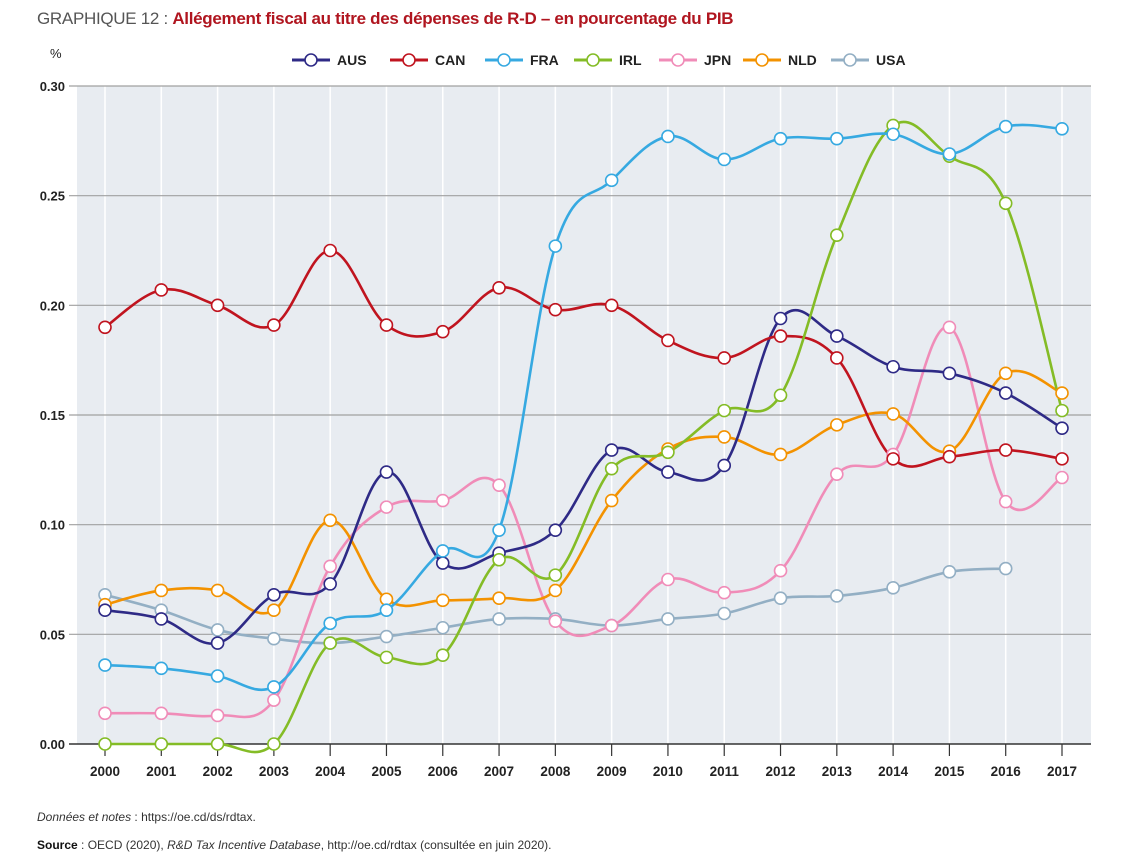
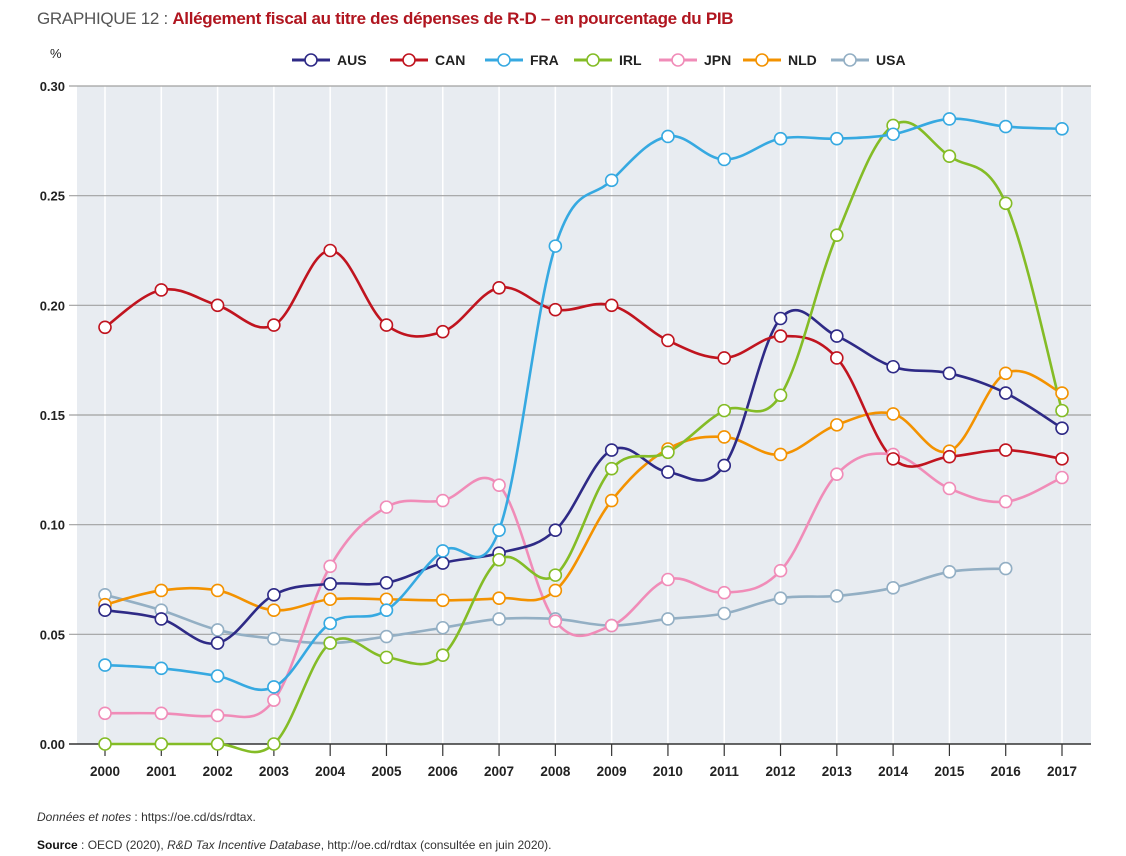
NLD/2004: 0.102 -> 0.066
AUS/2005: 0.124 -> 0.073
FRA/2015: 0.269 -> 0.285
JPN/2015: 0.190 -> 0.117
